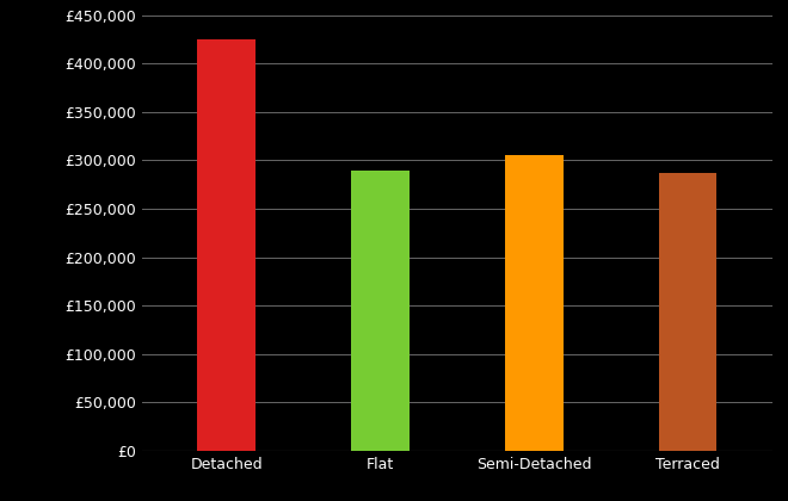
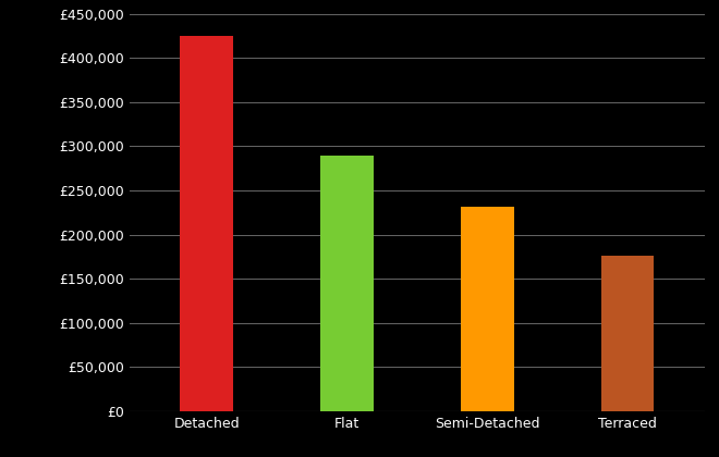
Semi-Detached: £305,000 -> £232,000
Terraced: £287,000 -> £176,000
